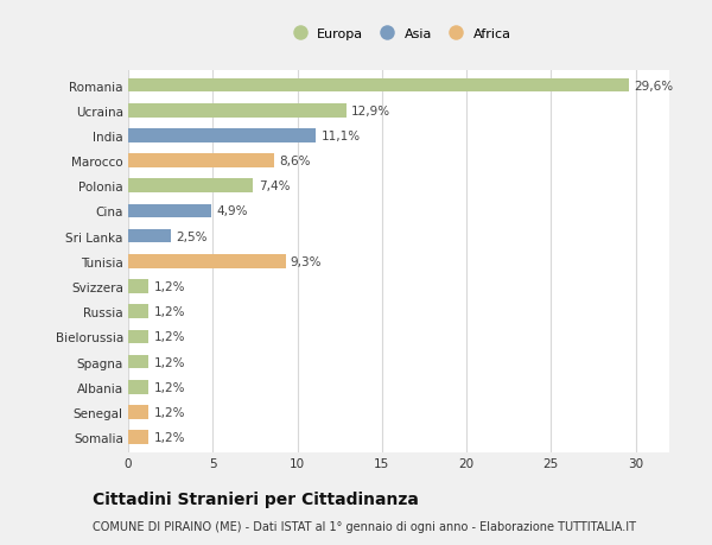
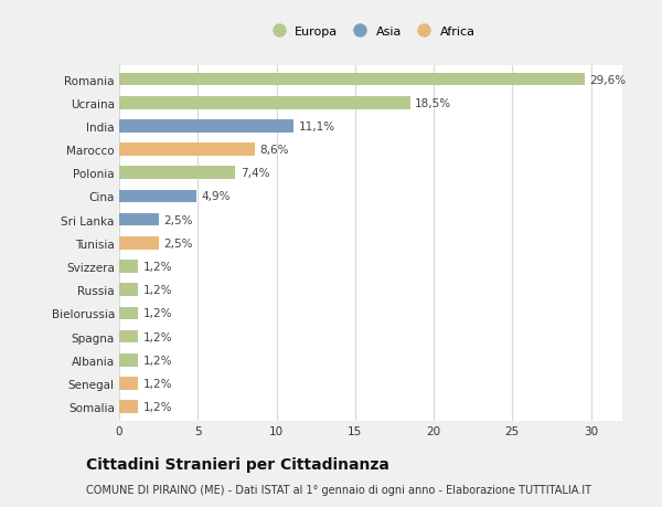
Ucraina: 12,9% -> 18,5%
Tunisia: 9,3% -> 2,5%
